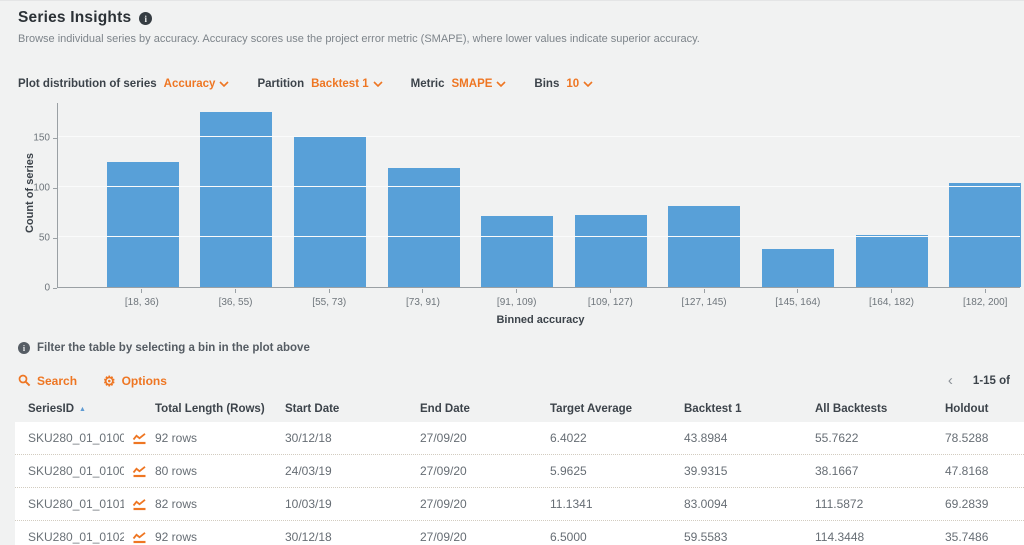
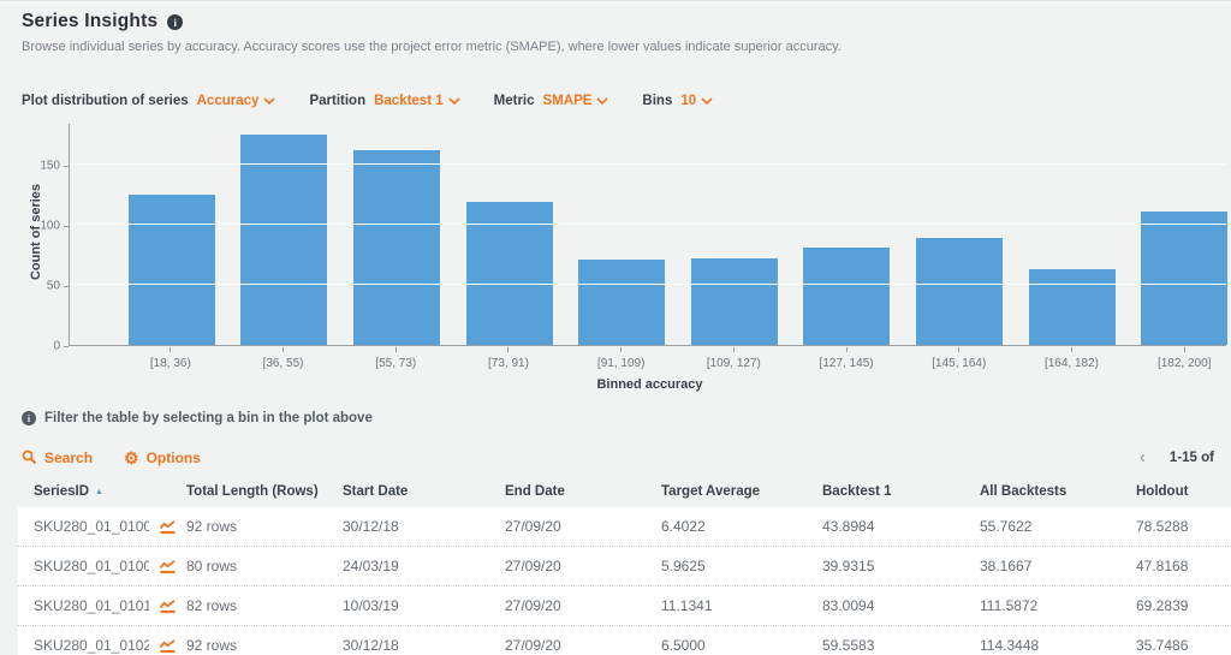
[55, 73): 151 -> 163
[145, 164): 38 -> 90
[164, 182): 52 -> 63
[182, 200]: 105 -> 112
